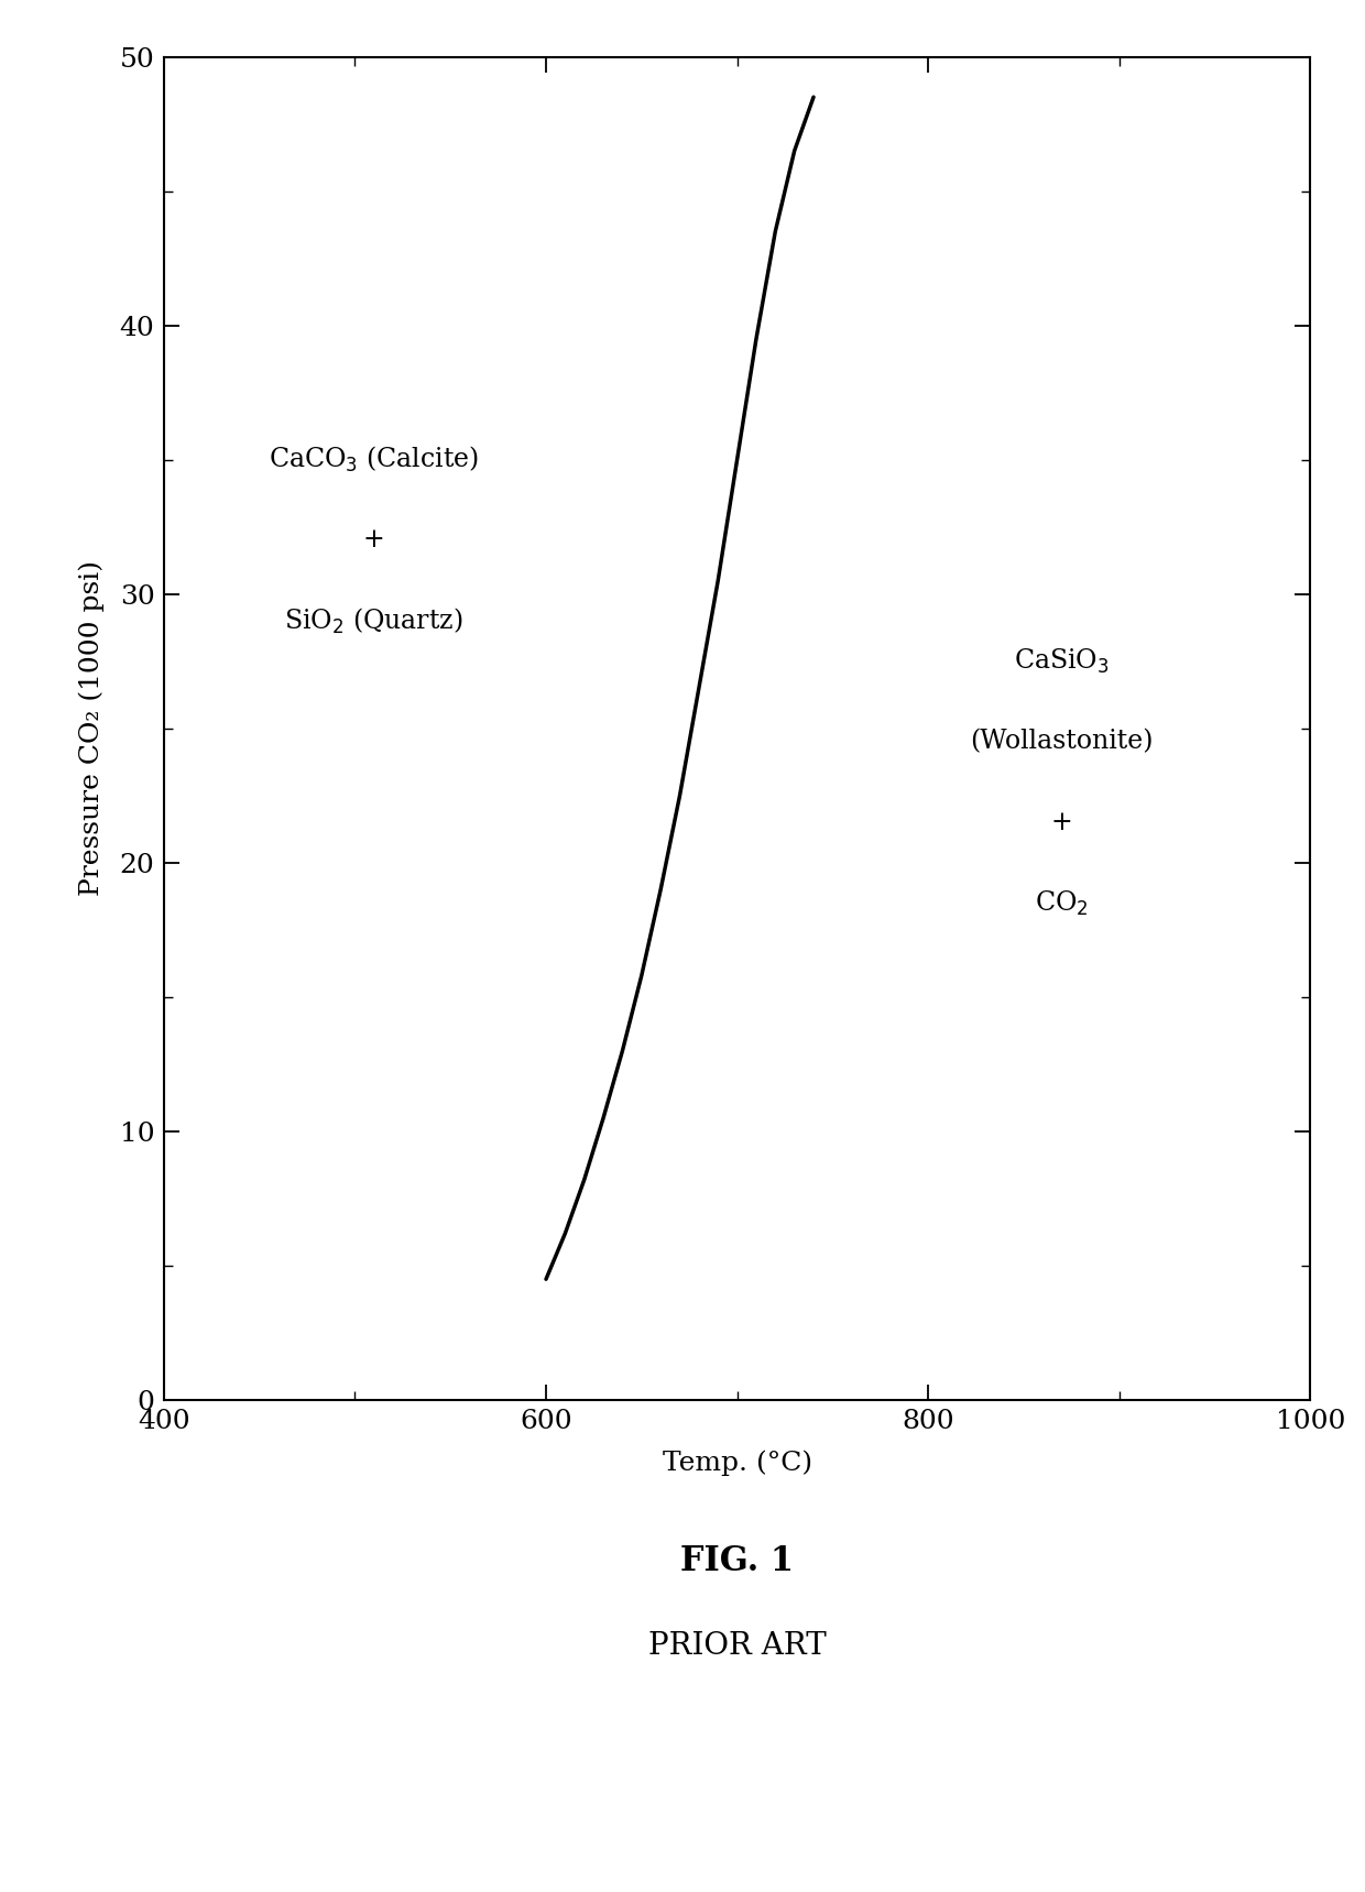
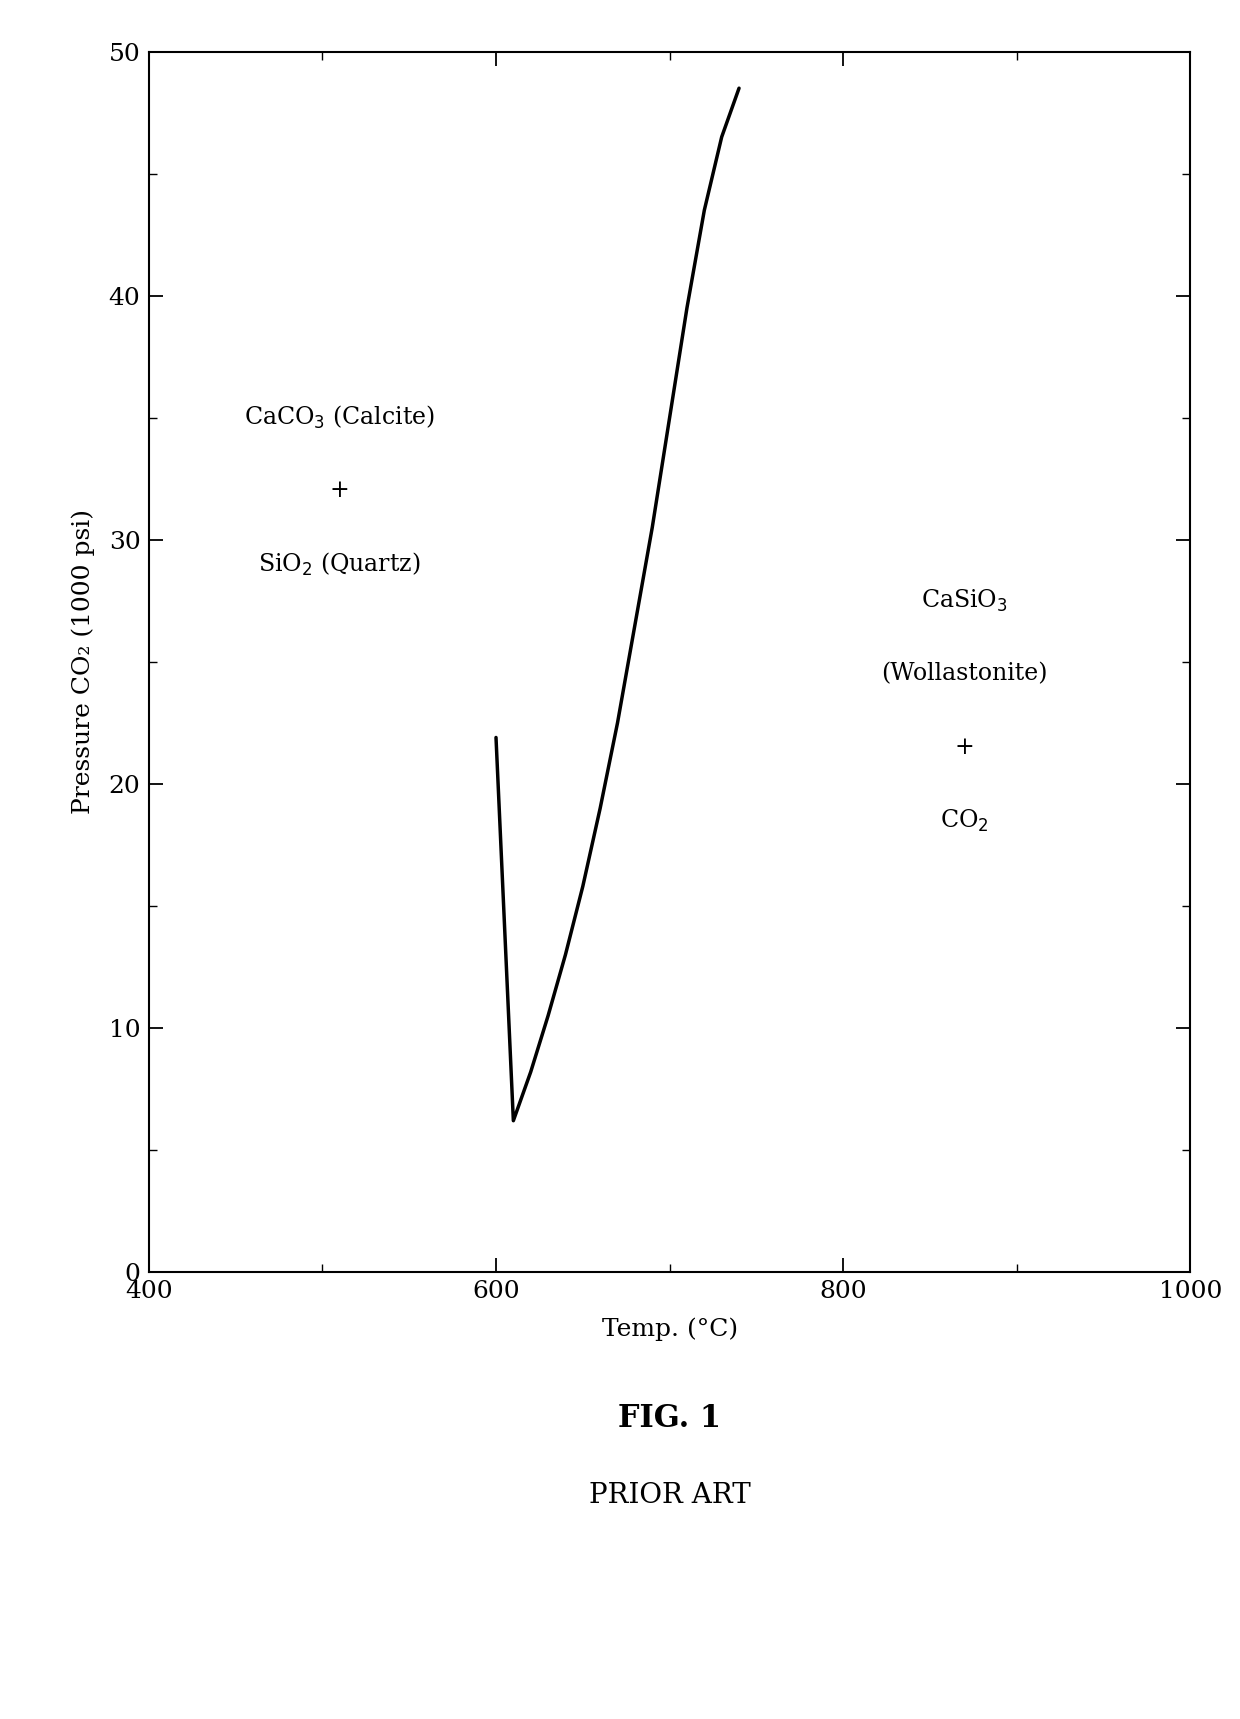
600: 4.5 -> 21.9
